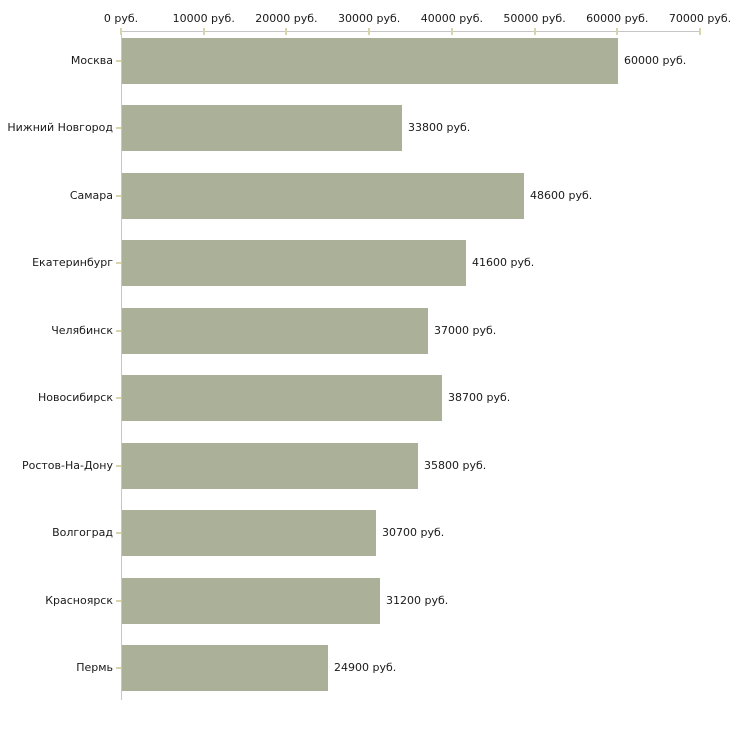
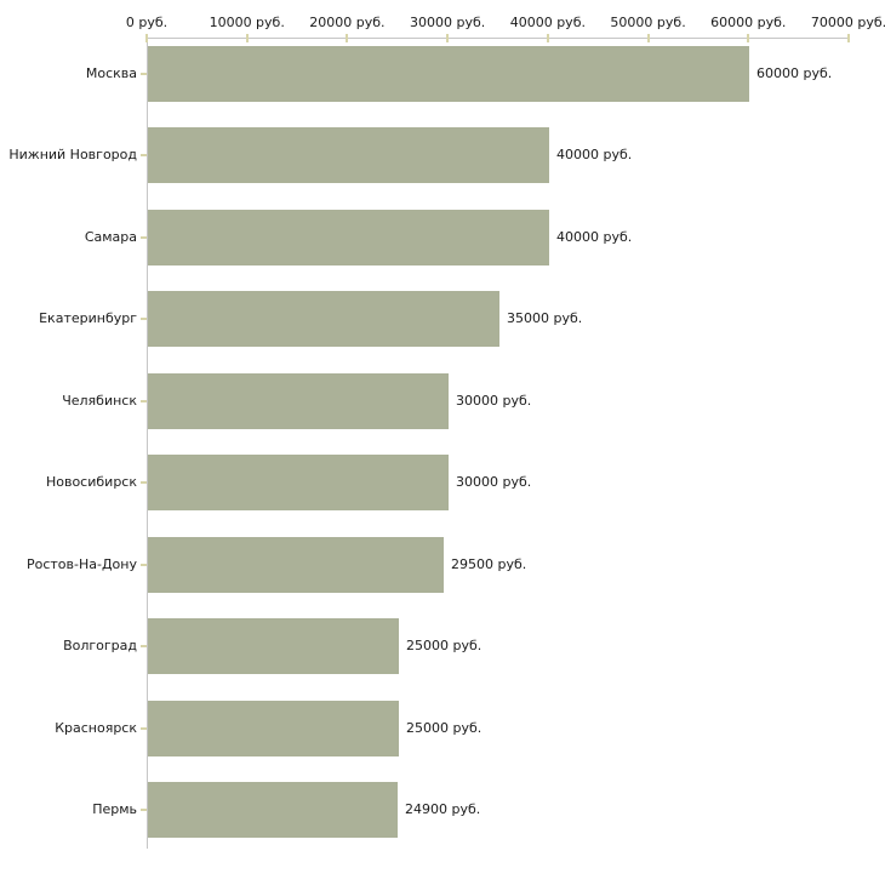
Нижний Новгород: 33800 -> 40000
Самара: 48600 -> 40000
Екатеринбург: 41600 -> 35000
Челябинск: 37000 -> 30000
Новосибирск: 38700 -> 30000
Ростов-На-Дону: 35800 -> 29500
Волгоград: 30700 -> 25000
Красноярск: 31200 -> 25000
